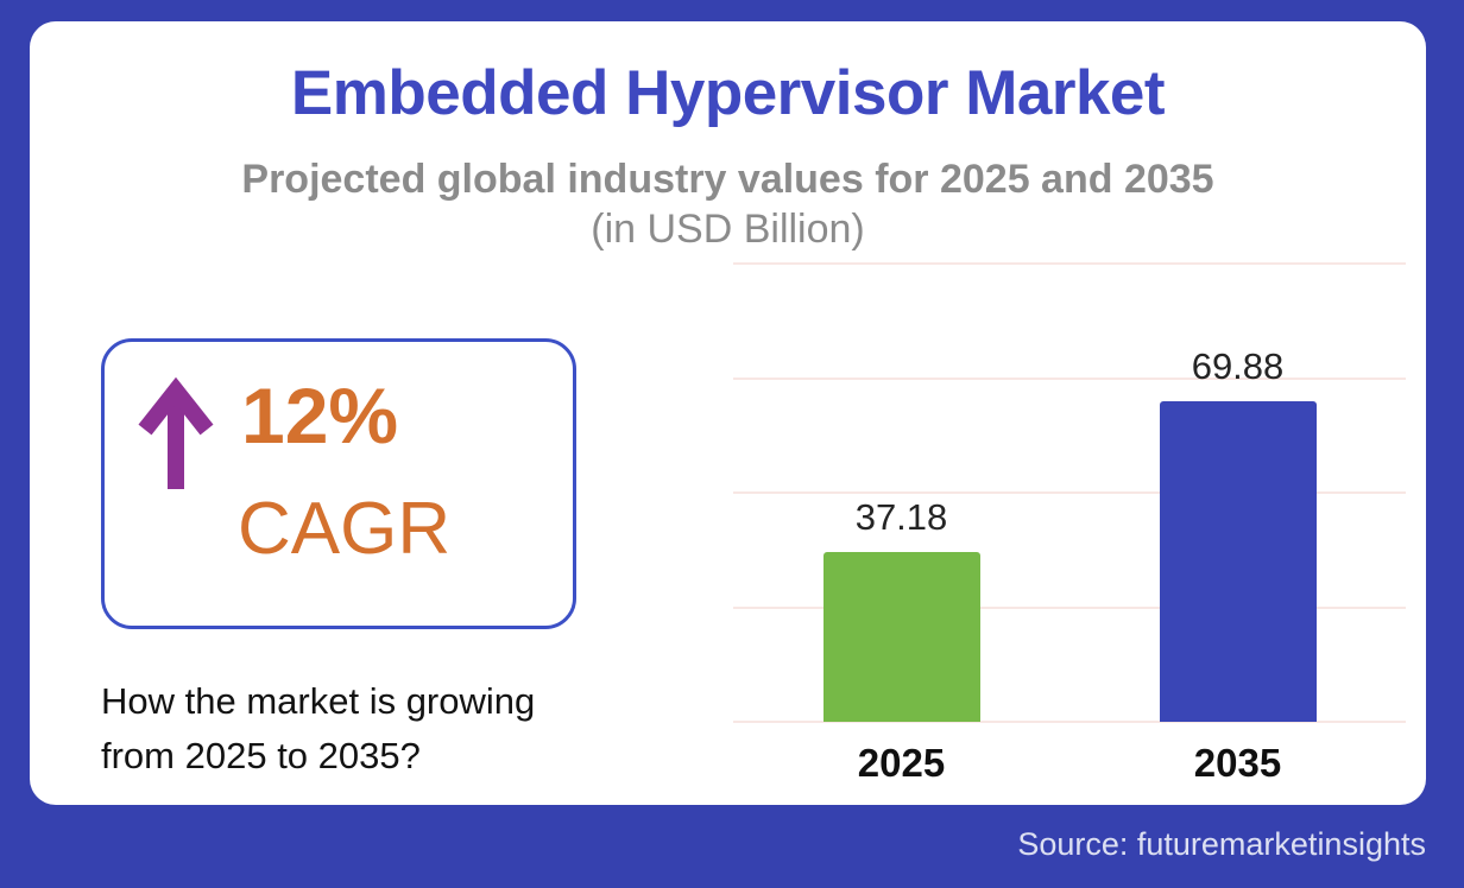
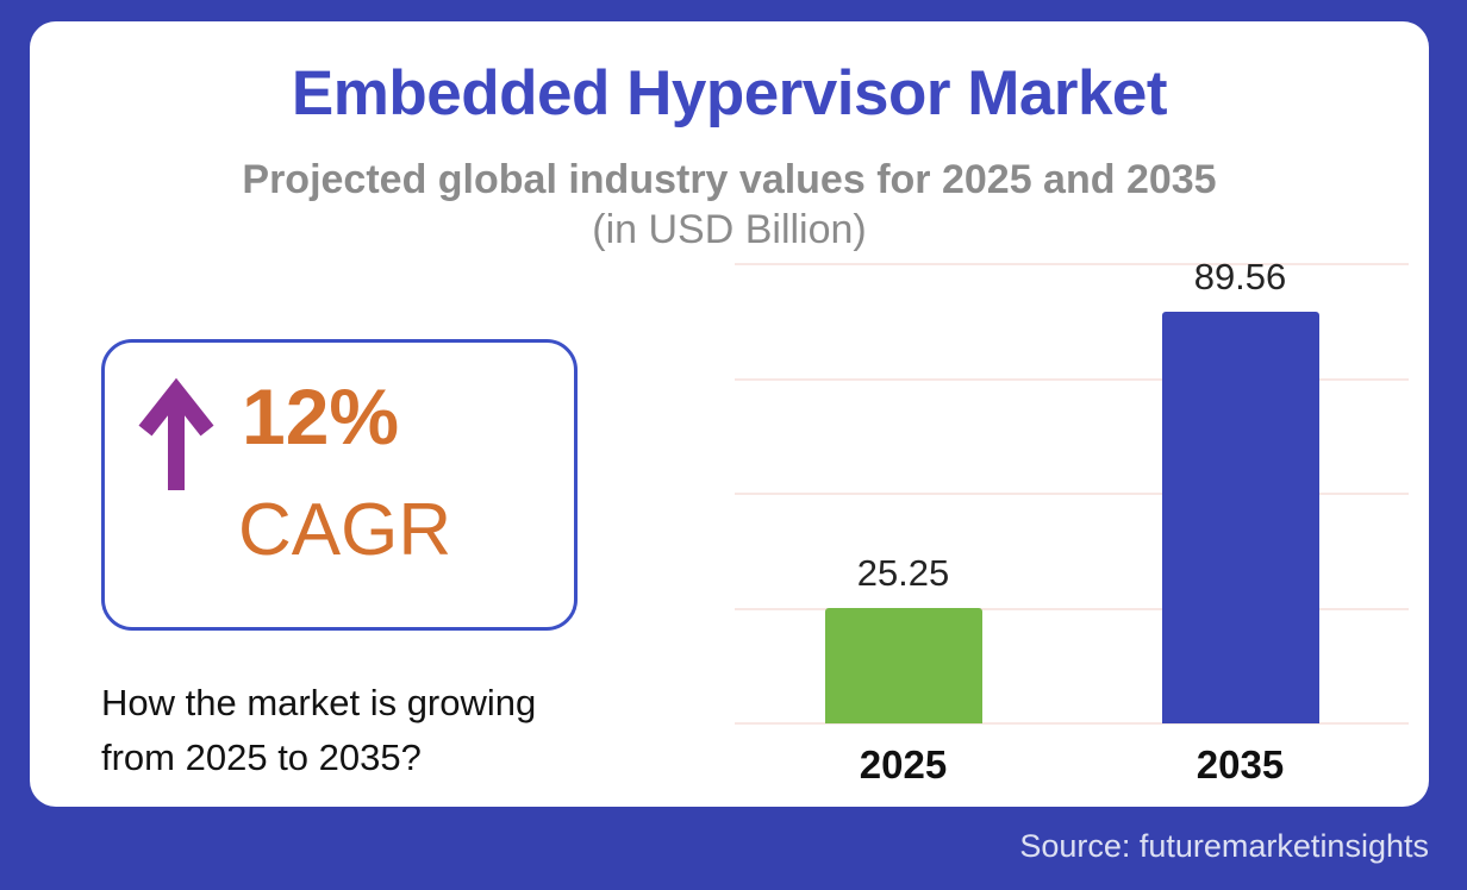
2025: 37.18 -> 25.25
2035: 69.88 -> 89.56
